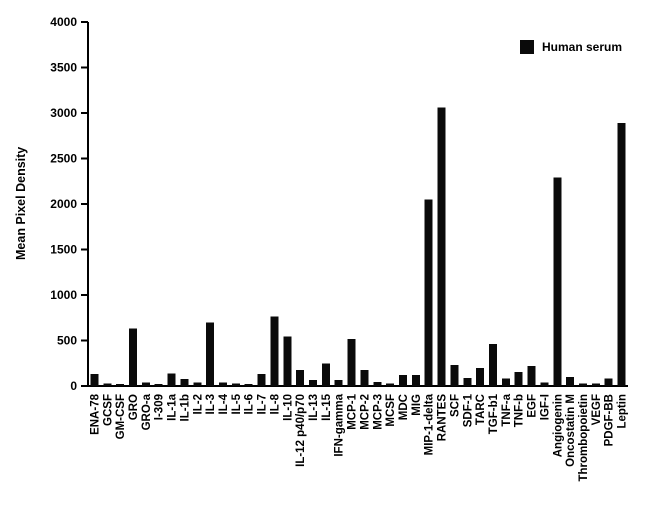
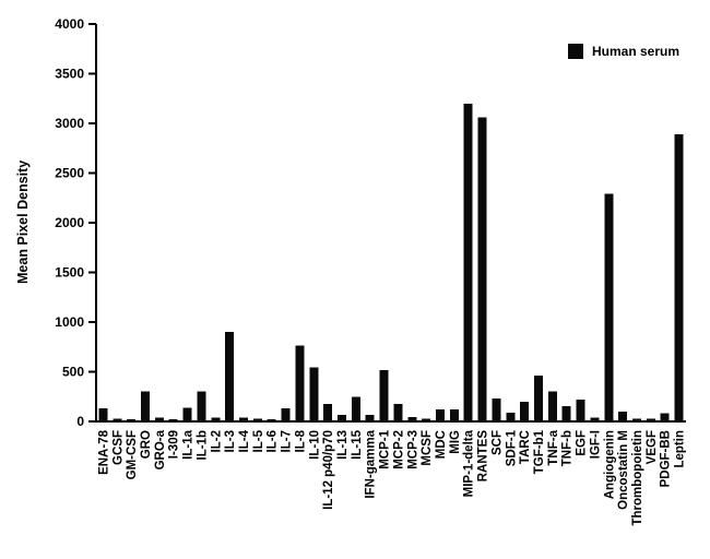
GRO: 600 -> 300
IL-1b: 100 -> 300
IL-3: 700 -> 900
MIP-1-delta: 2000 -> 3200
TNF-a: 100 -> 300
